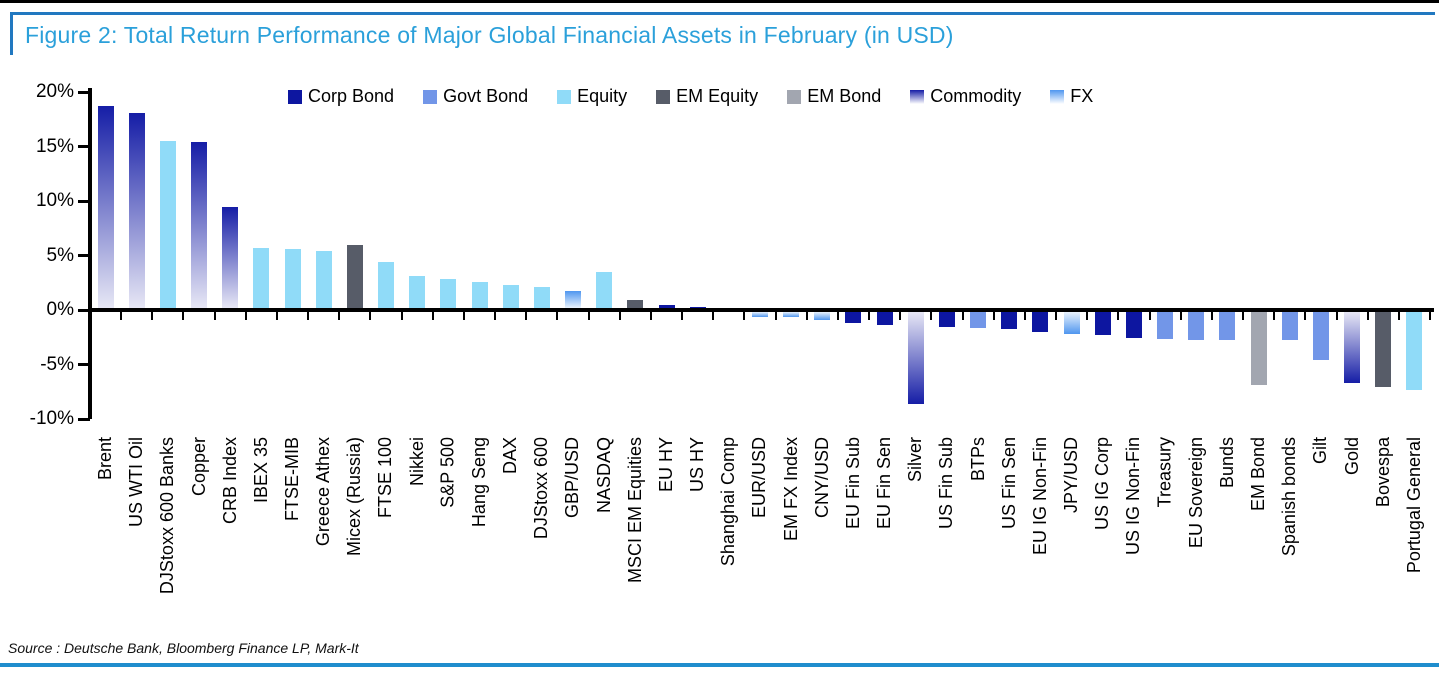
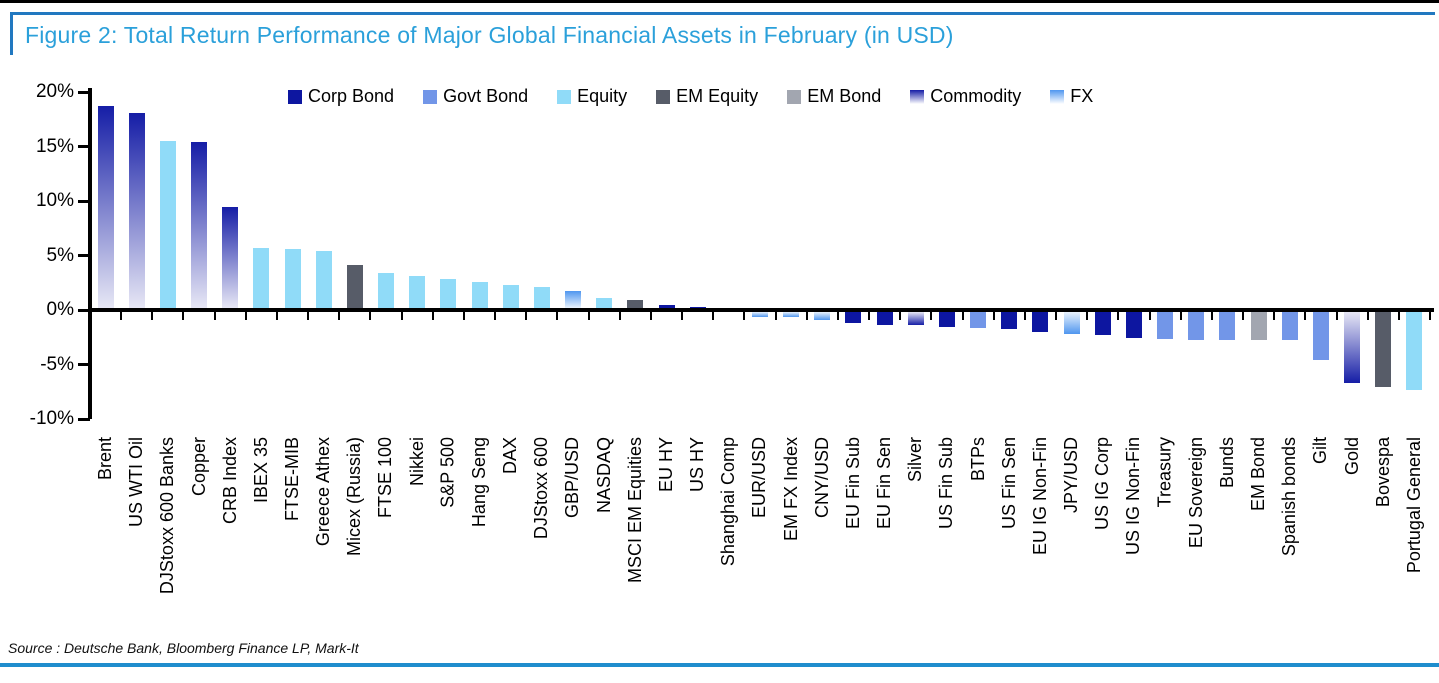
Micex (Russia): 5.8% -> 3.9%
FTSE 100: 4.2% -> 3.2%
NASDAQ: 3.3% -> 0.9%
Silver: -8.4% -> -1.2%
EM Bond: -6.7% -> -2.6%
